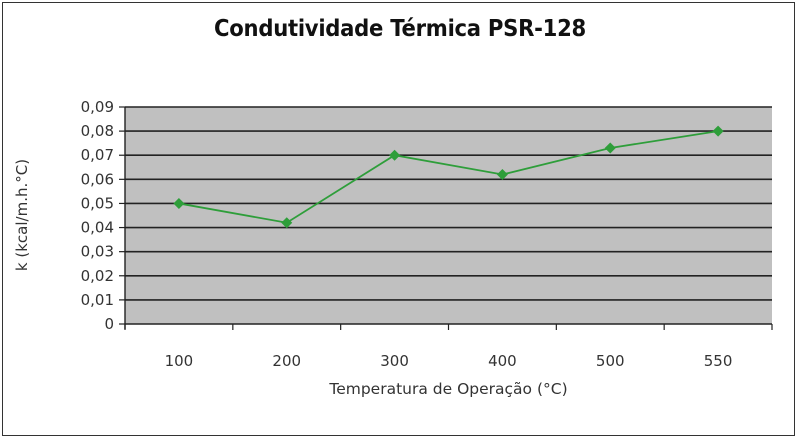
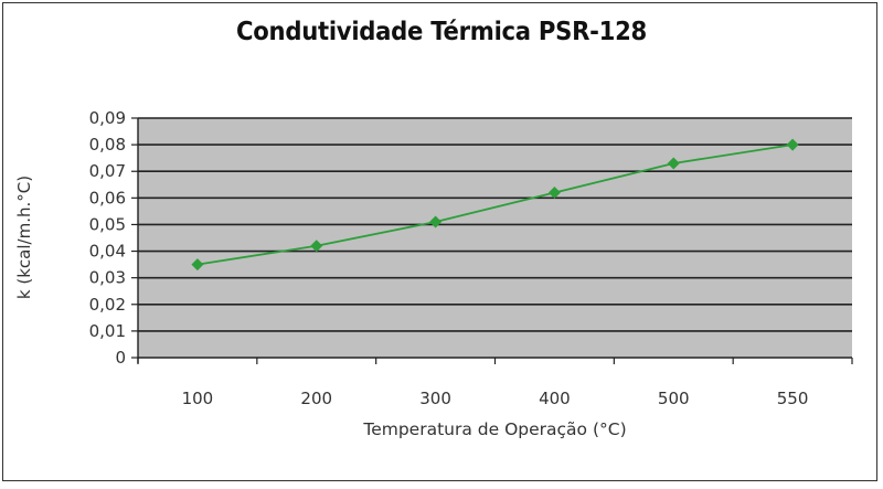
100: 0,05 -> 0,04
300: 0,07 -> 0,05
